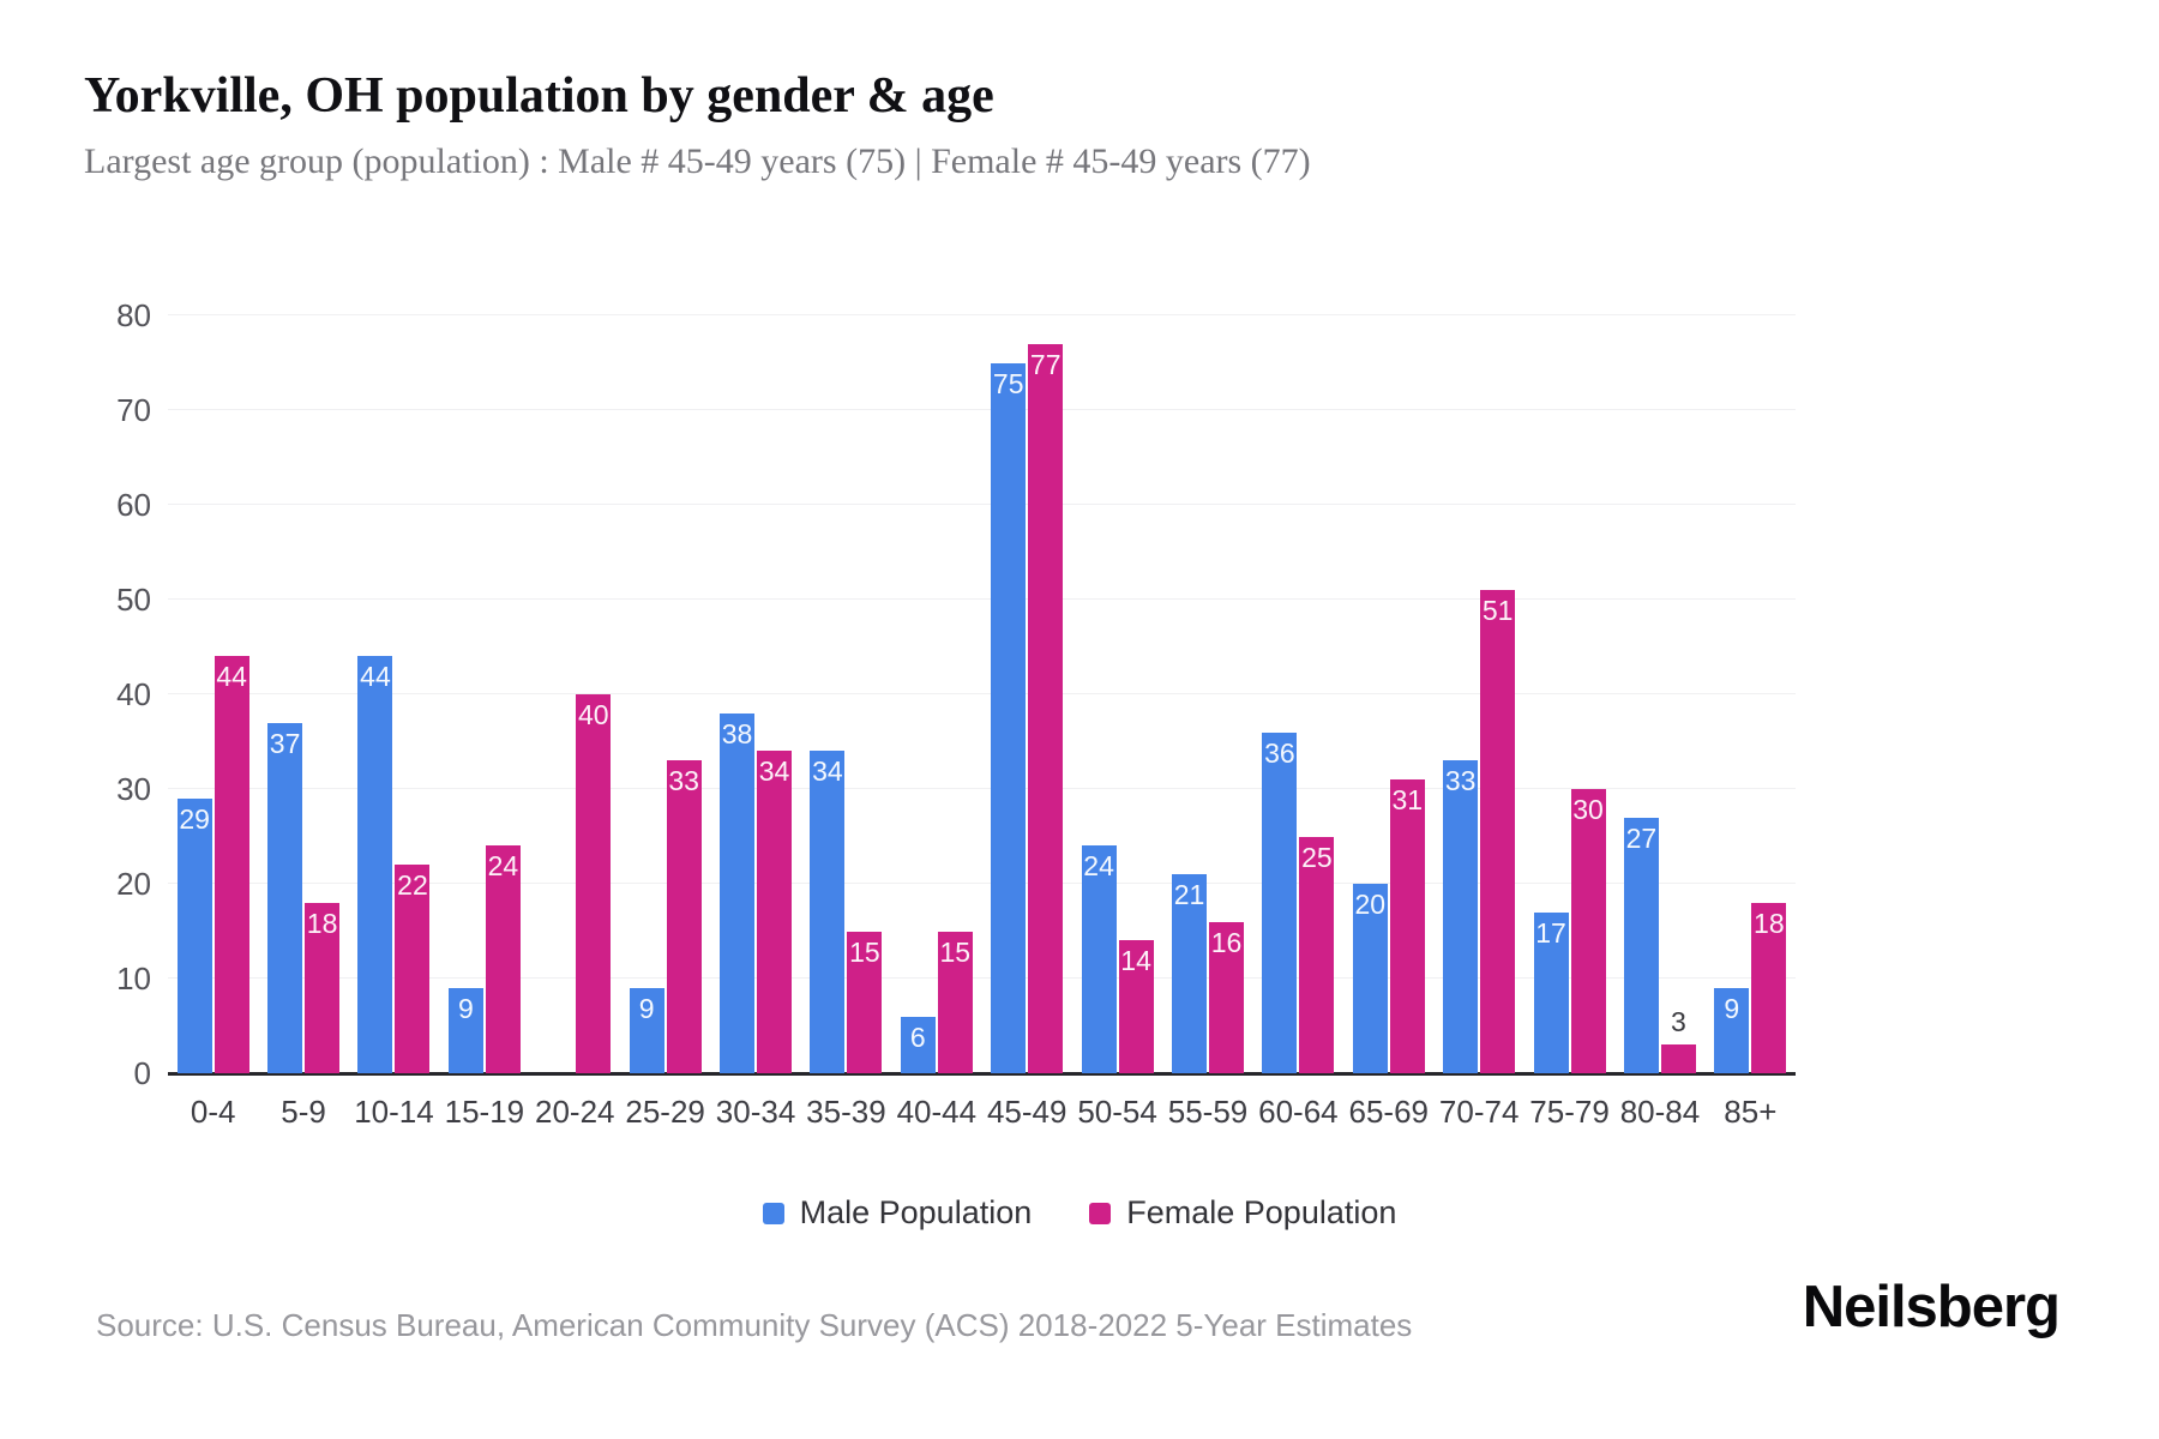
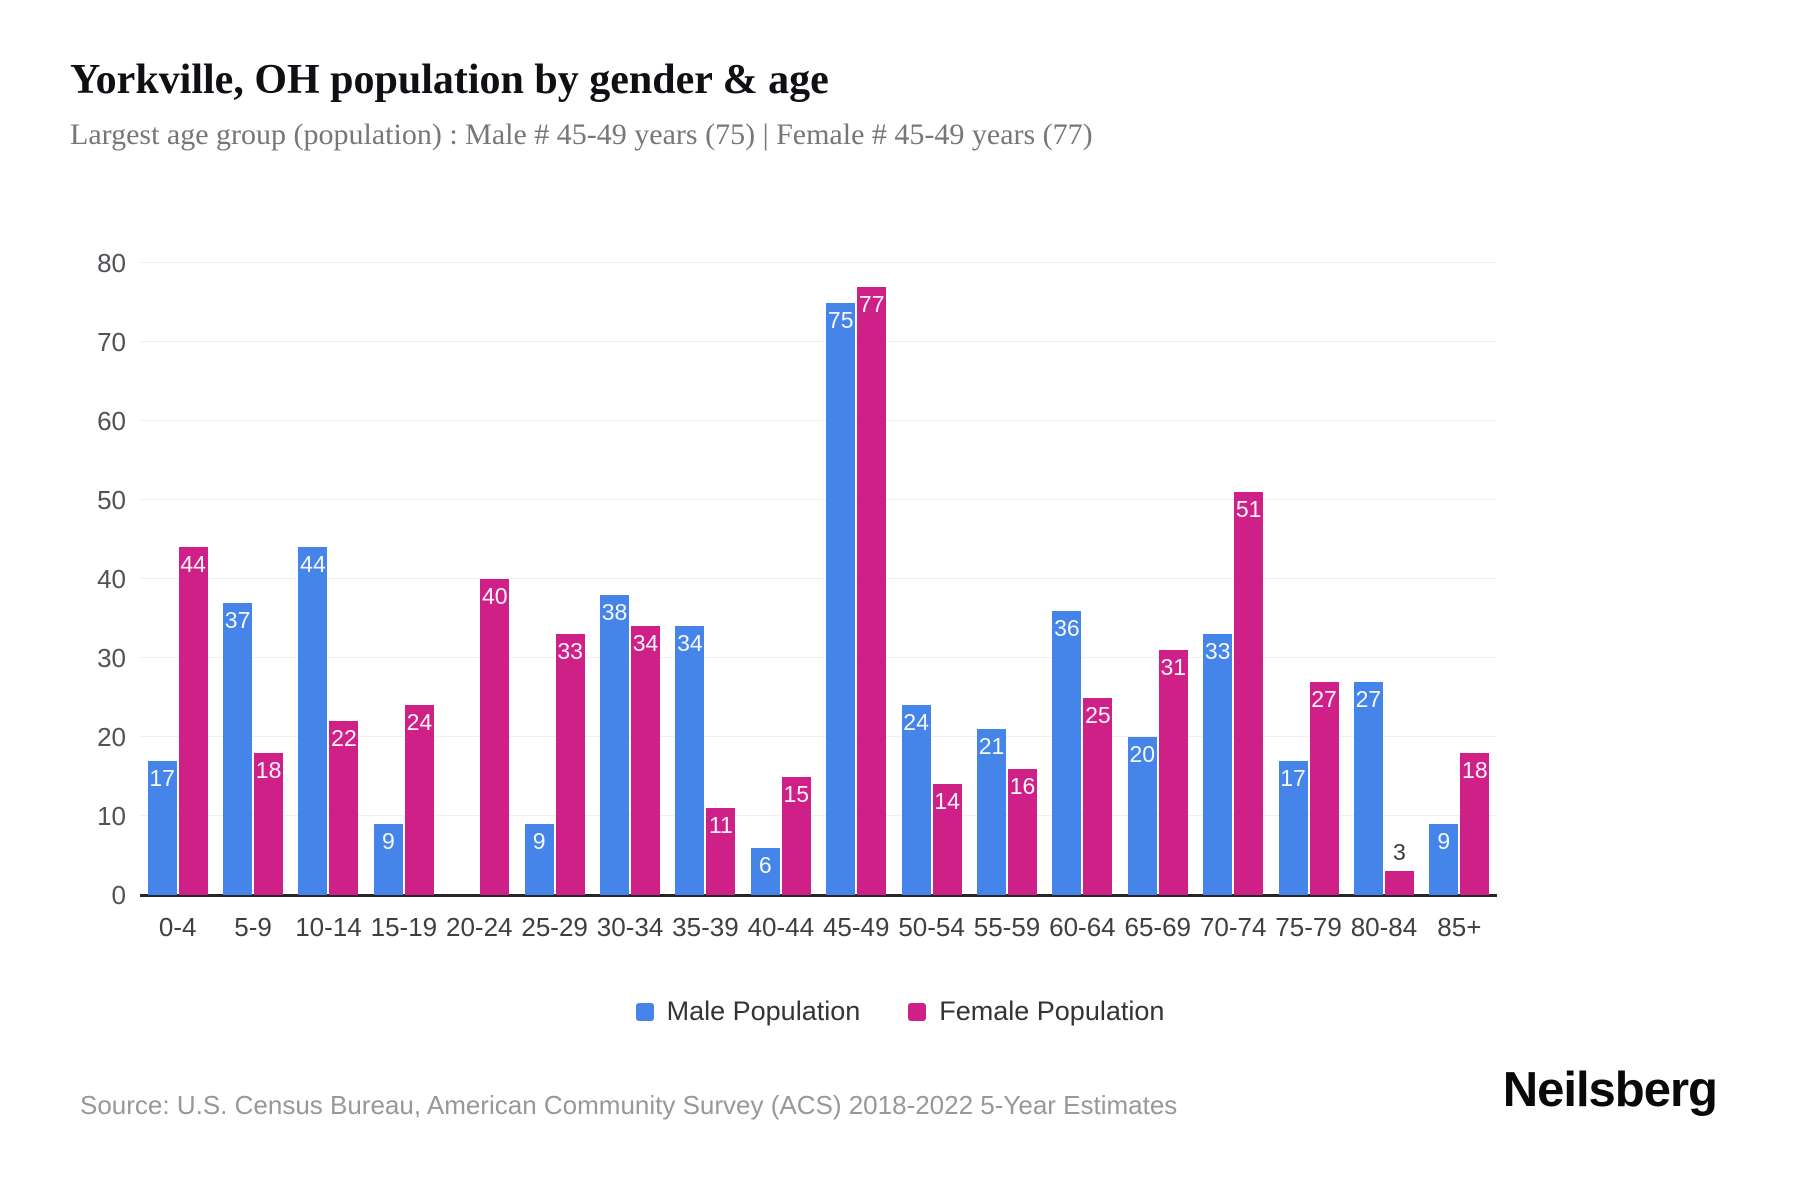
Male Population/0-4: 29 -> 17
Female Population/35-39: 15 -> 11
Female Population/75-79: 30 -> 27
